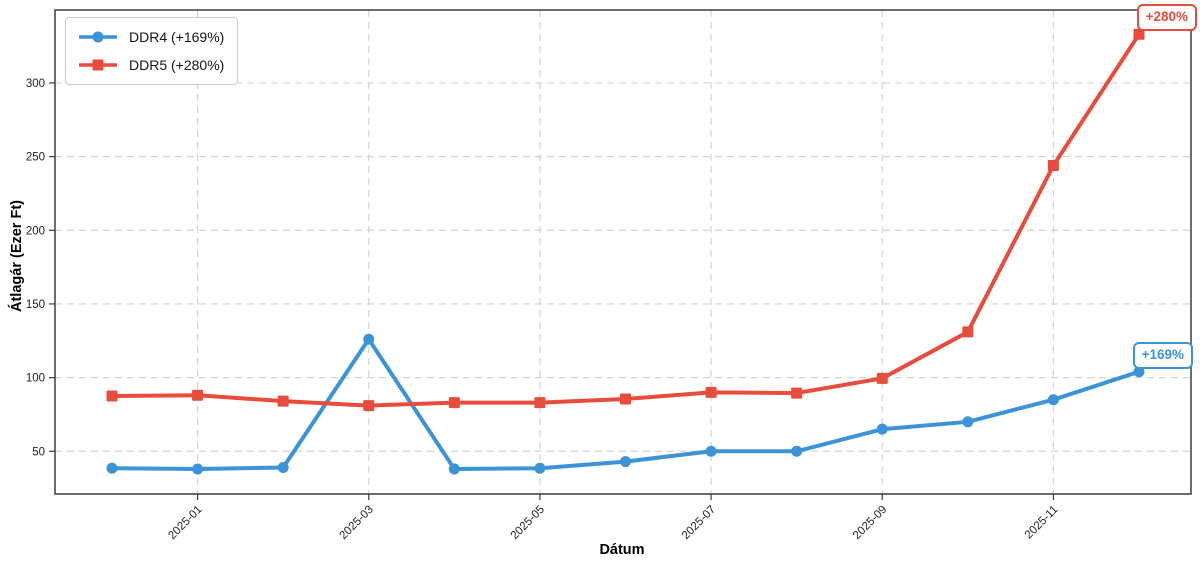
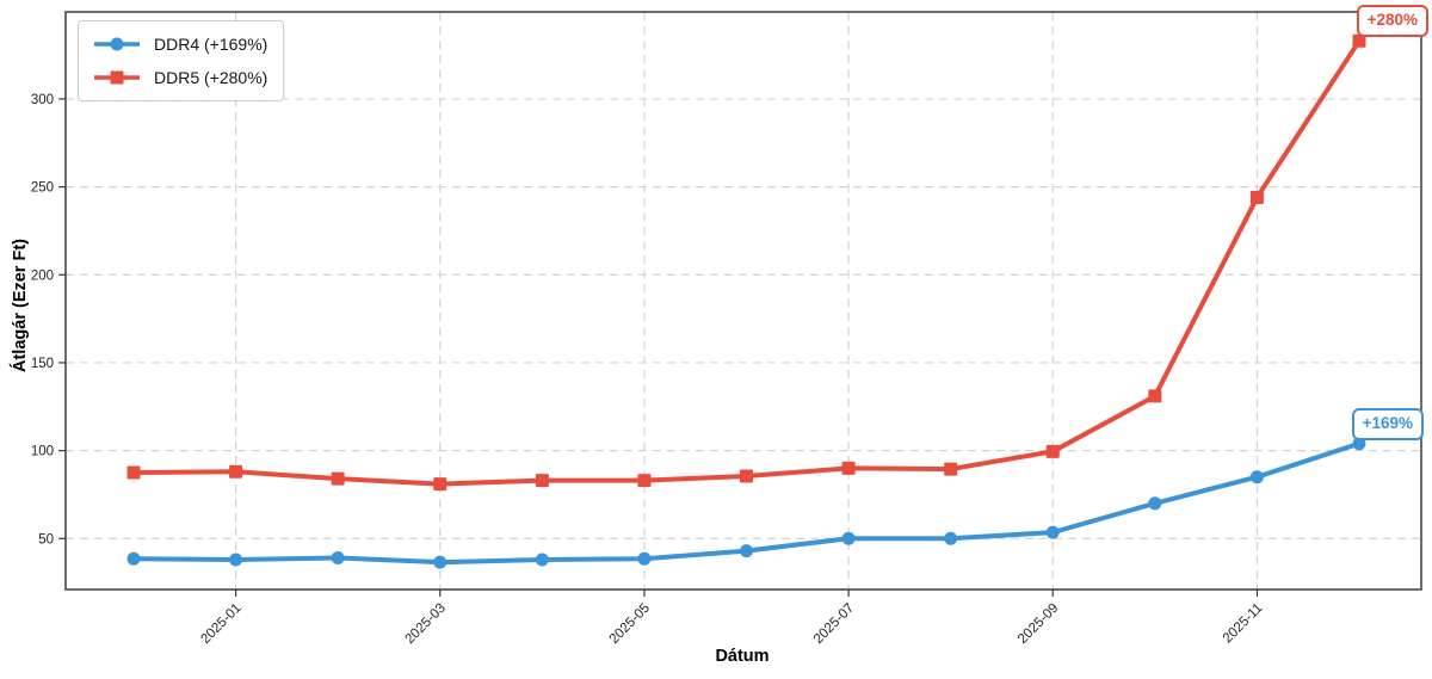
DDR4 (+169%)/2025-03: 126 -> 36
DDR4 (+169%)/2025-09: 65 -> 54
